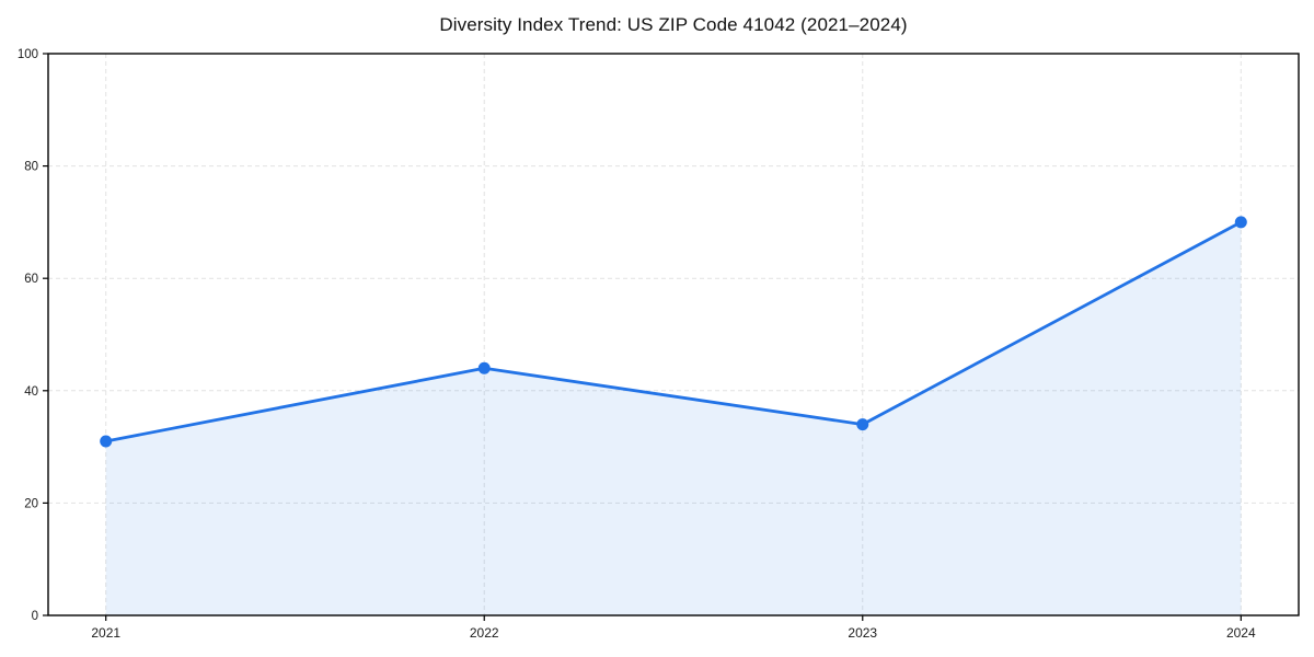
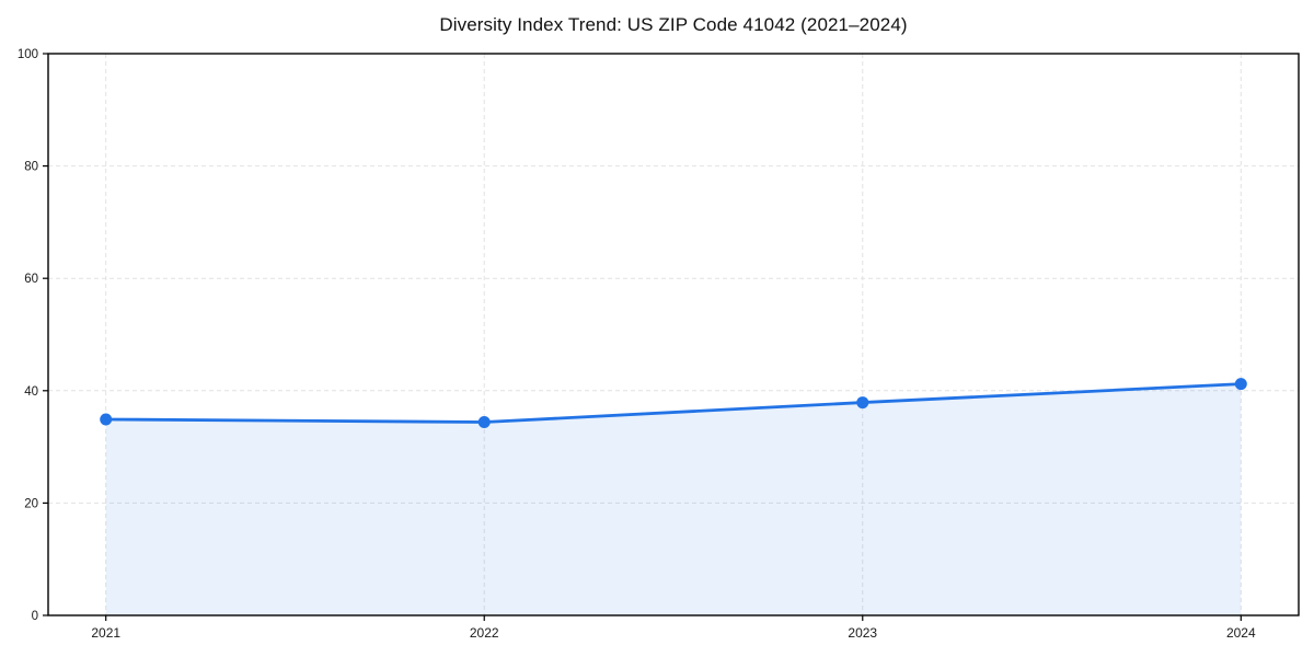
2021: 31 -> 35
2022: 44 -> 34
2023: 34 -> 38
2024: 70 -> 41
